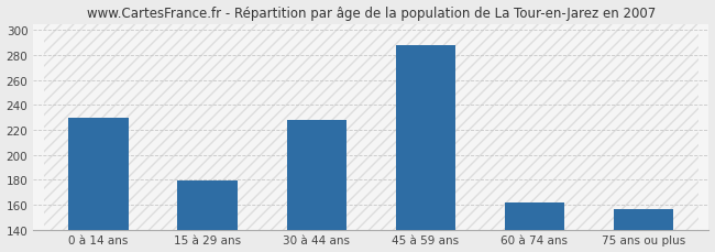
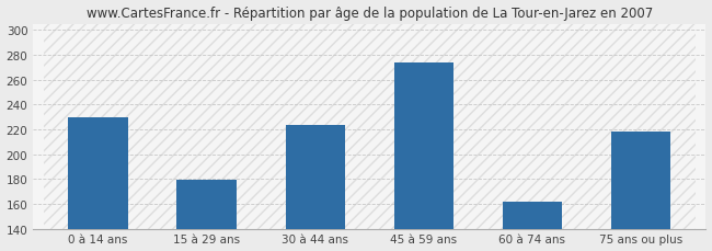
30 à 44 ans: 228 -> 223
45 à 59 ans: 288 -> 274
75 ans ou plus: 156 -> 218
